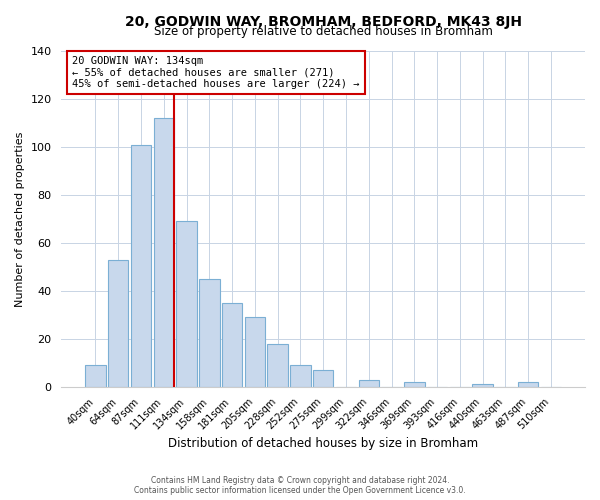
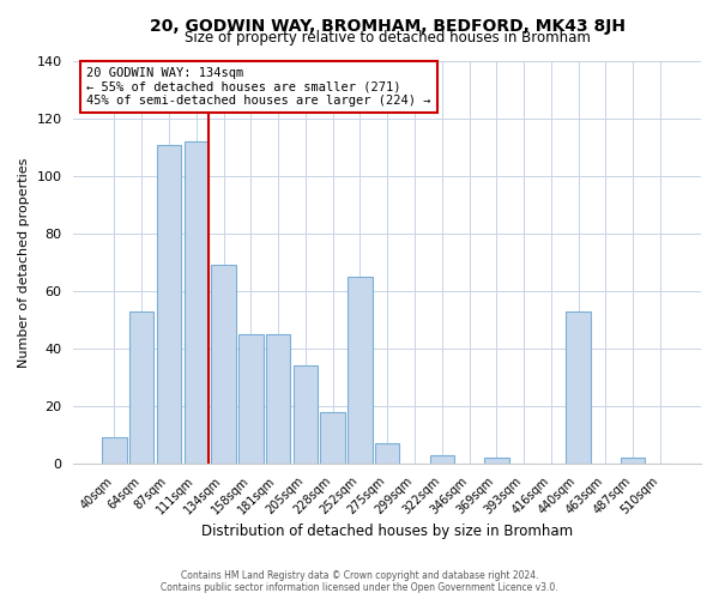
87sqm: 101 -> 111
181sqm: 35 -> 45
205sqm: 29 -> 34
252sqm: 9 -> 65
440sqm: 1 -> 53
